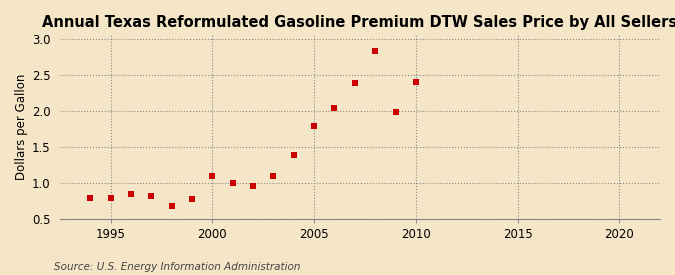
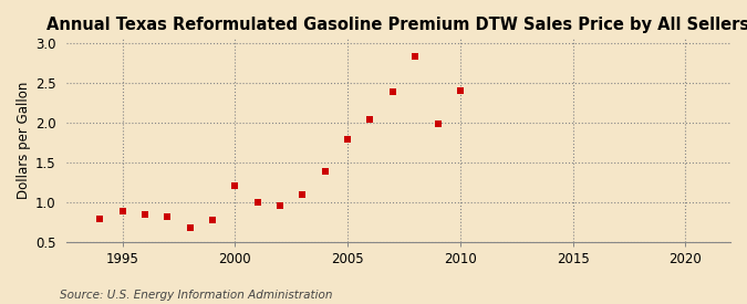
1995: 0.79 -> 0.88
2000: 1.10 -> 1.20
